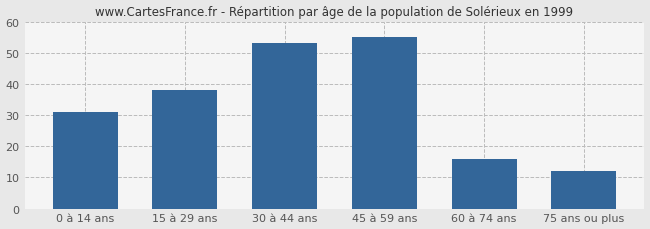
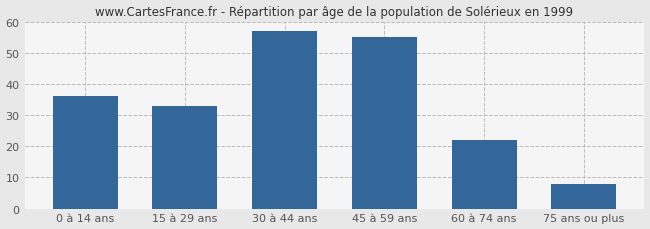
0 à 14 ans: 31 -> 36
15 à 29 ans: 38 -> 33
30 à 44 ans: 53 -> 57
60 à 74 ans: 16 -> 22
75 ans ou plus: 12 -> 8
